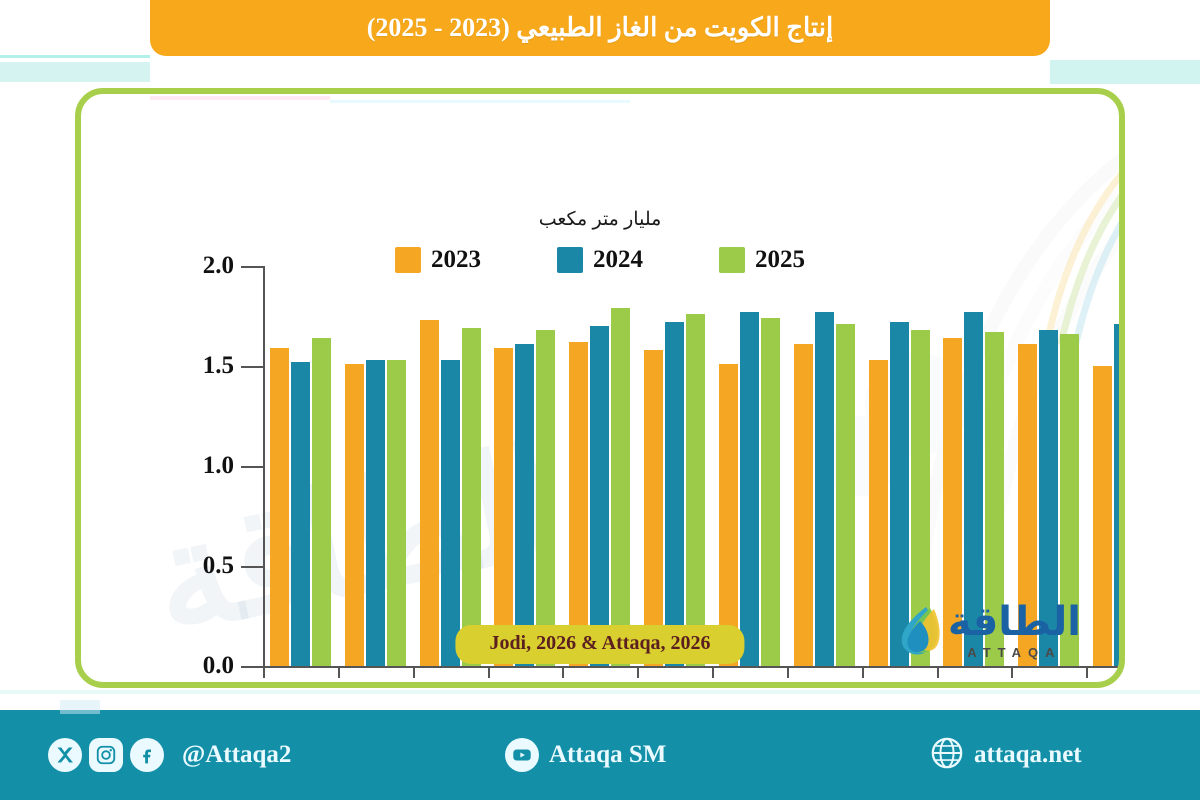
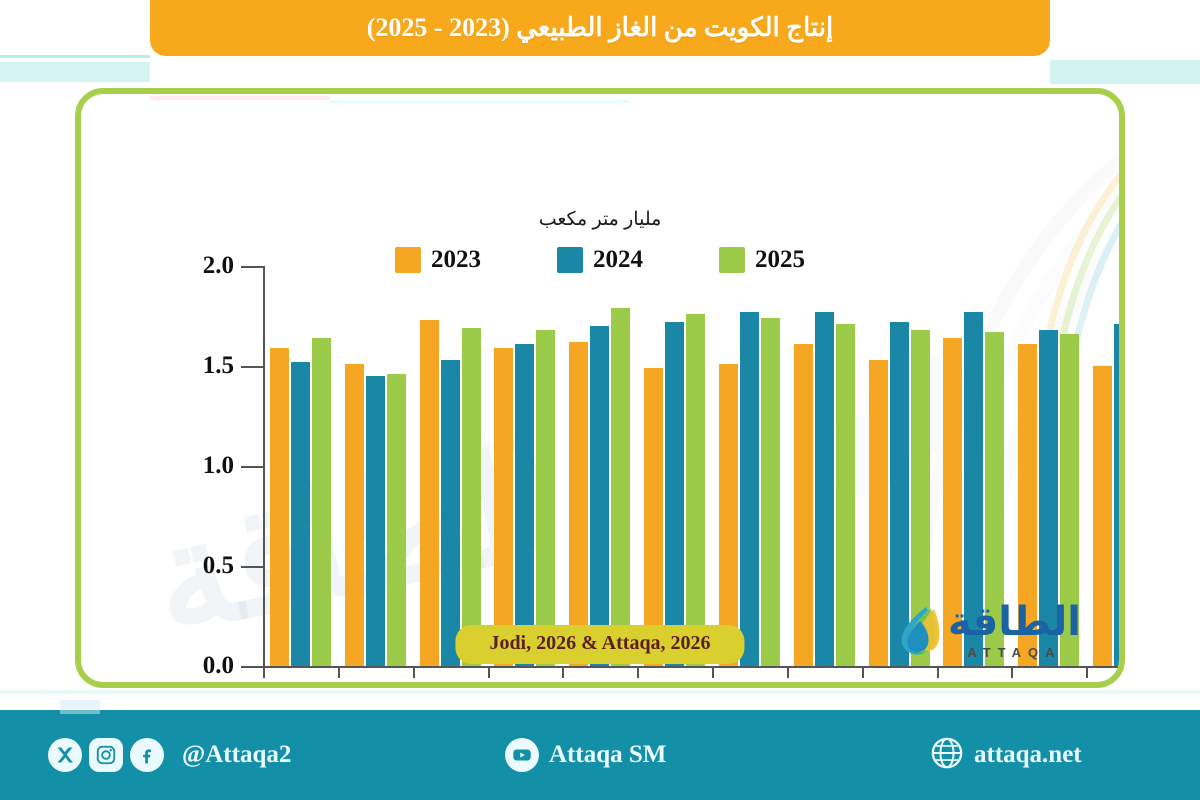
2024/فبراير: 1.53 -> 1.45
2025/فبراير: 1.53 -> 1.46
2023/يونيو: 1.58 -> 1.49
